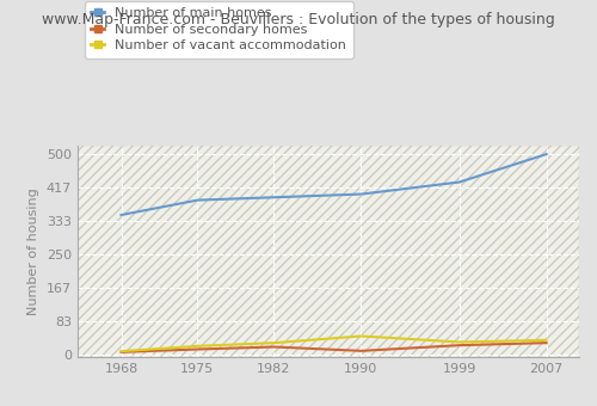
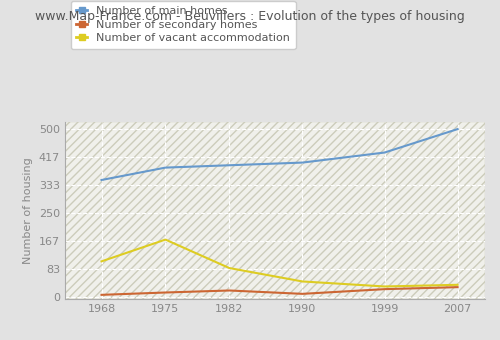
Number of vacant accommodation/1968: 7 -> 105
Number of vacant accommodation/1975: 20 -> 170
Number of vacant accommodation/1982: 28 -> 85
